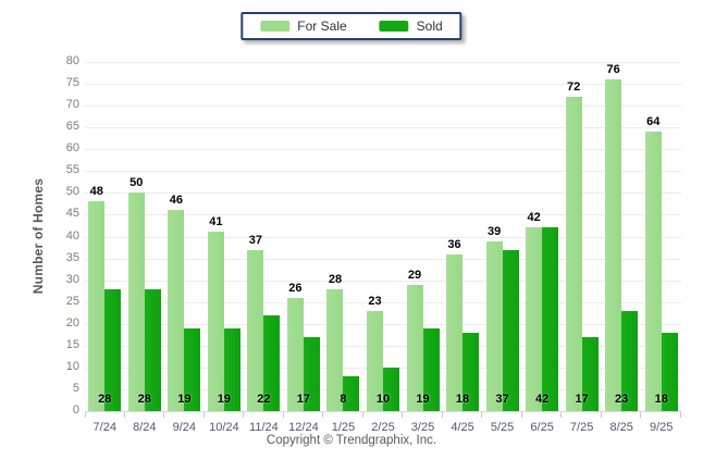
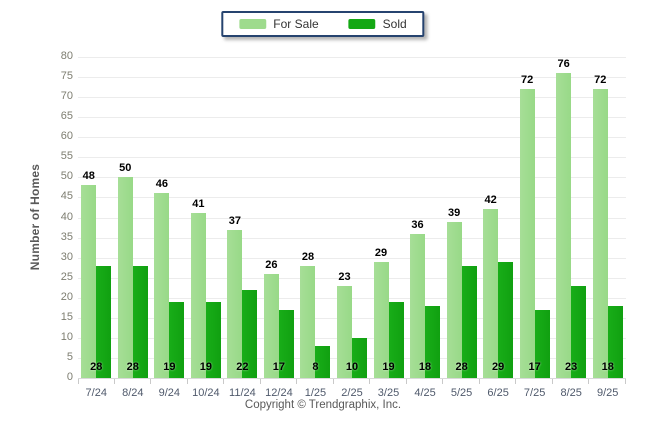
Sold/5/25: 37 -> 28
Sold/6/25: 42 -> 29
For Sale/9/25: 64 -> 72
